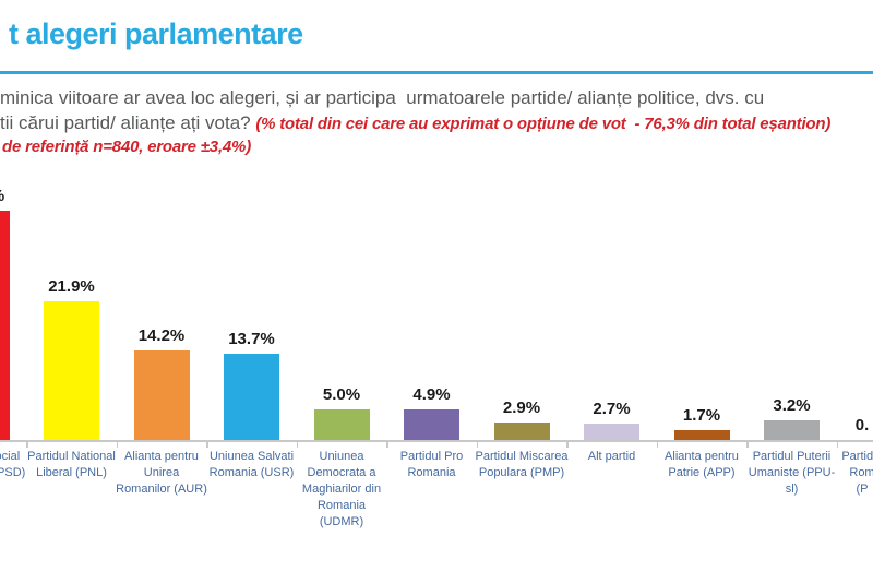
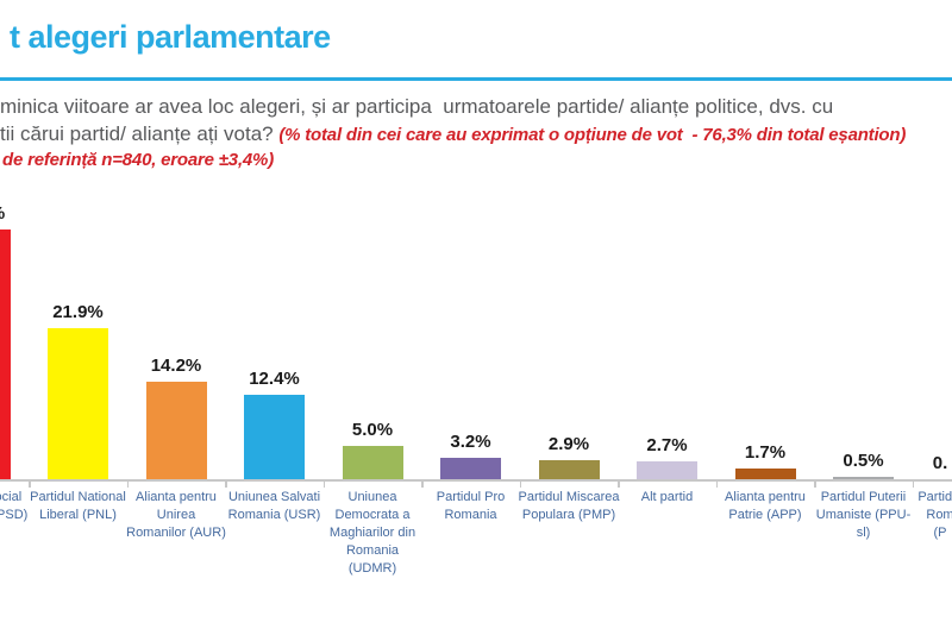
Uniunea Salvati Romania (USR): 13.7% -> 12.4%
Partidul Pro Romania: 4.9% -> 3.2%
Partidul Puterii Umaniste (PPU-sl): 3.2% -> 0.5%
